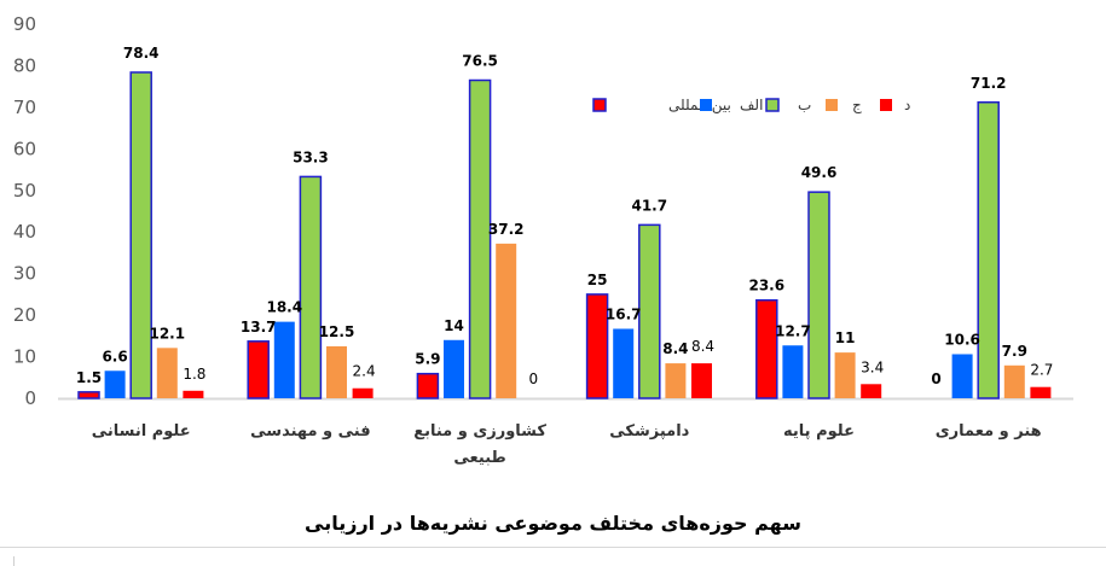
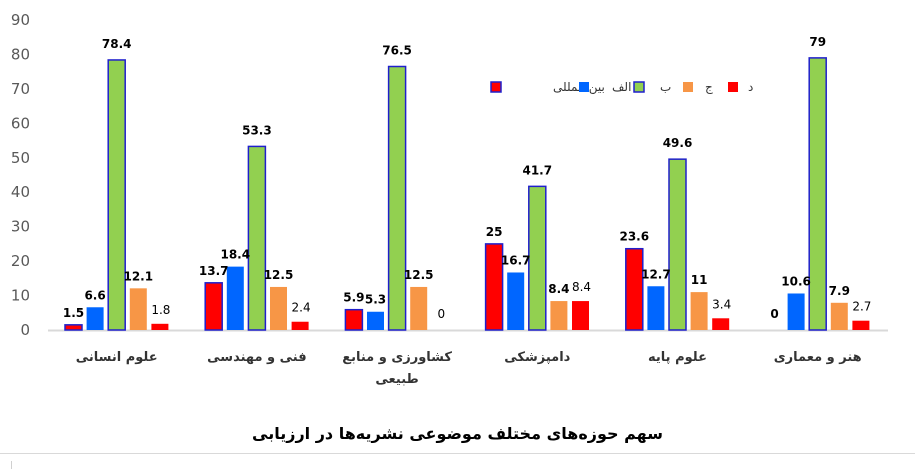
الف/کشاورزی و منابع طبیعی: 14 -> 5.3
ج/کشاورزی و منابع طبیعی: 37.2 -> 12.5
ب/هنر و معماری: 71.2 -> 79
